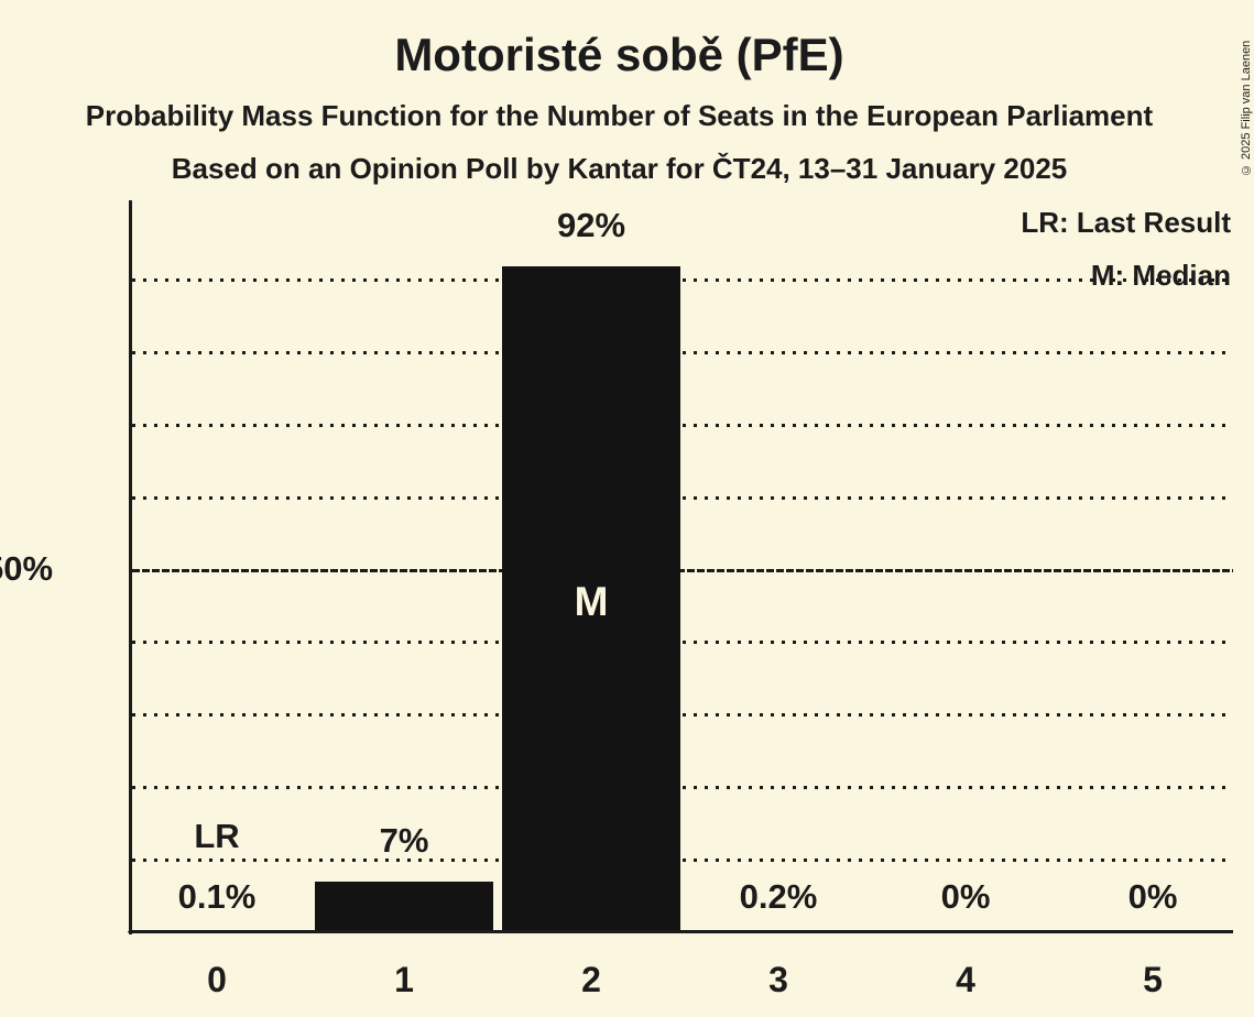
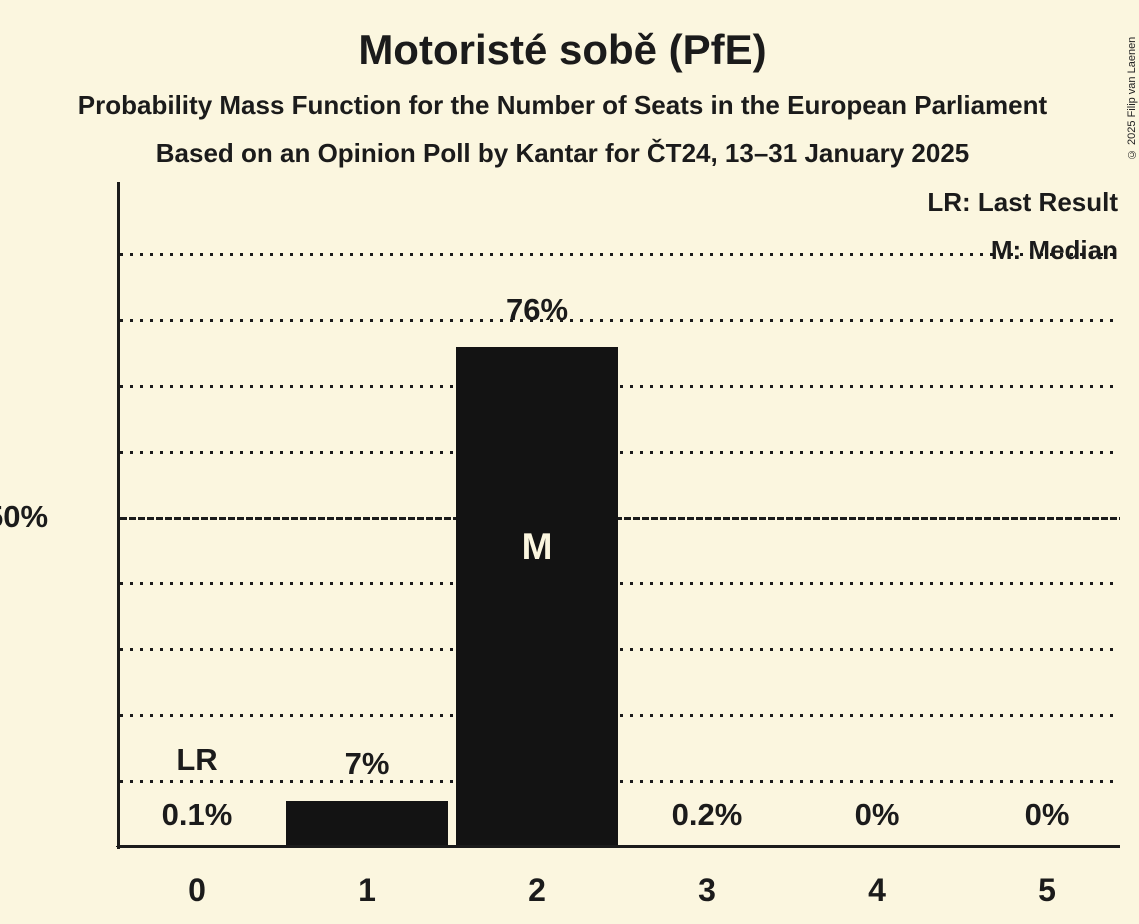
2: 92% -> 76%
